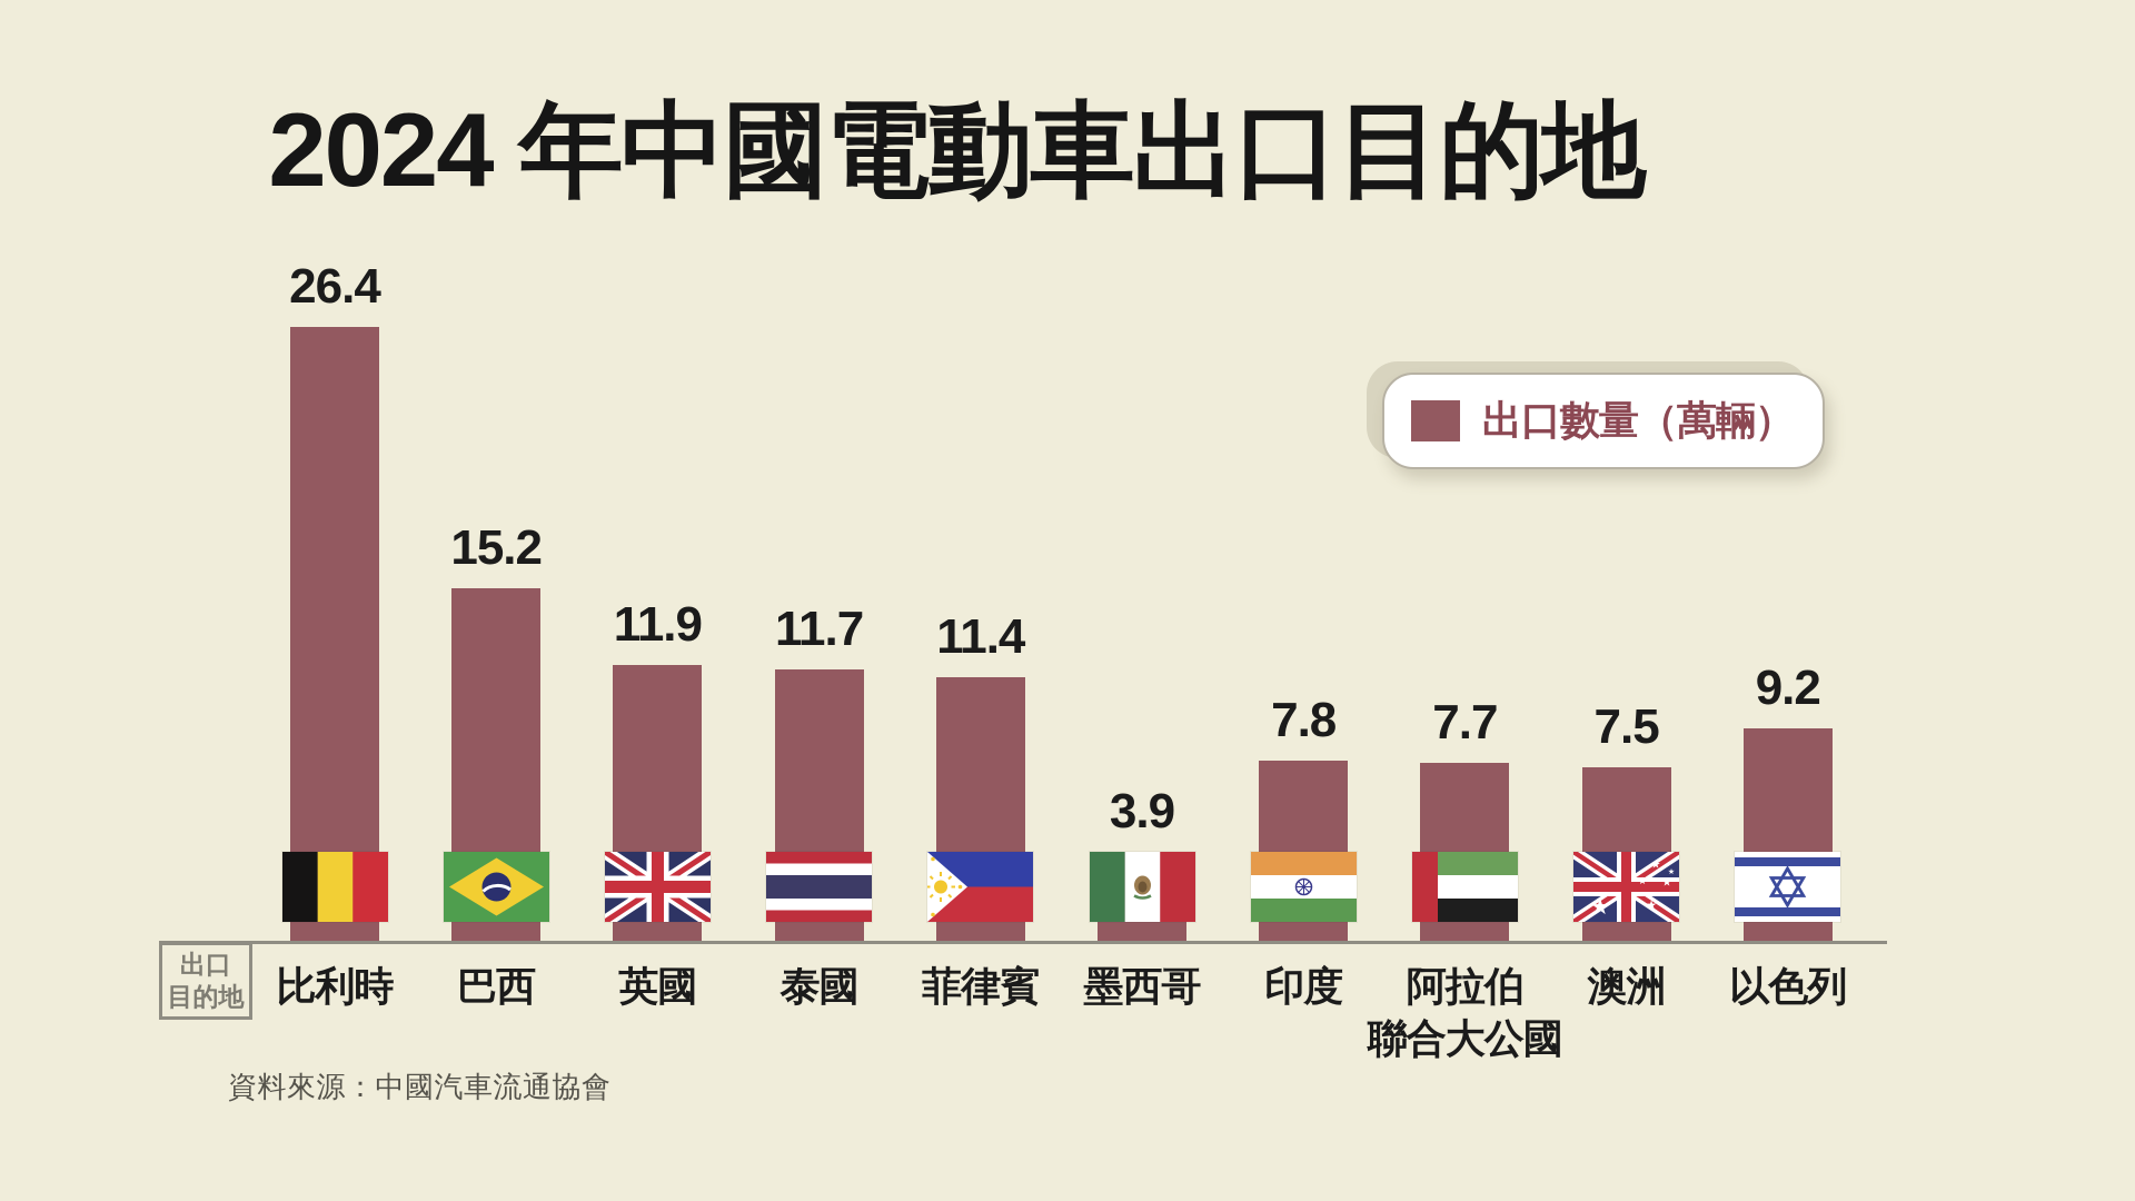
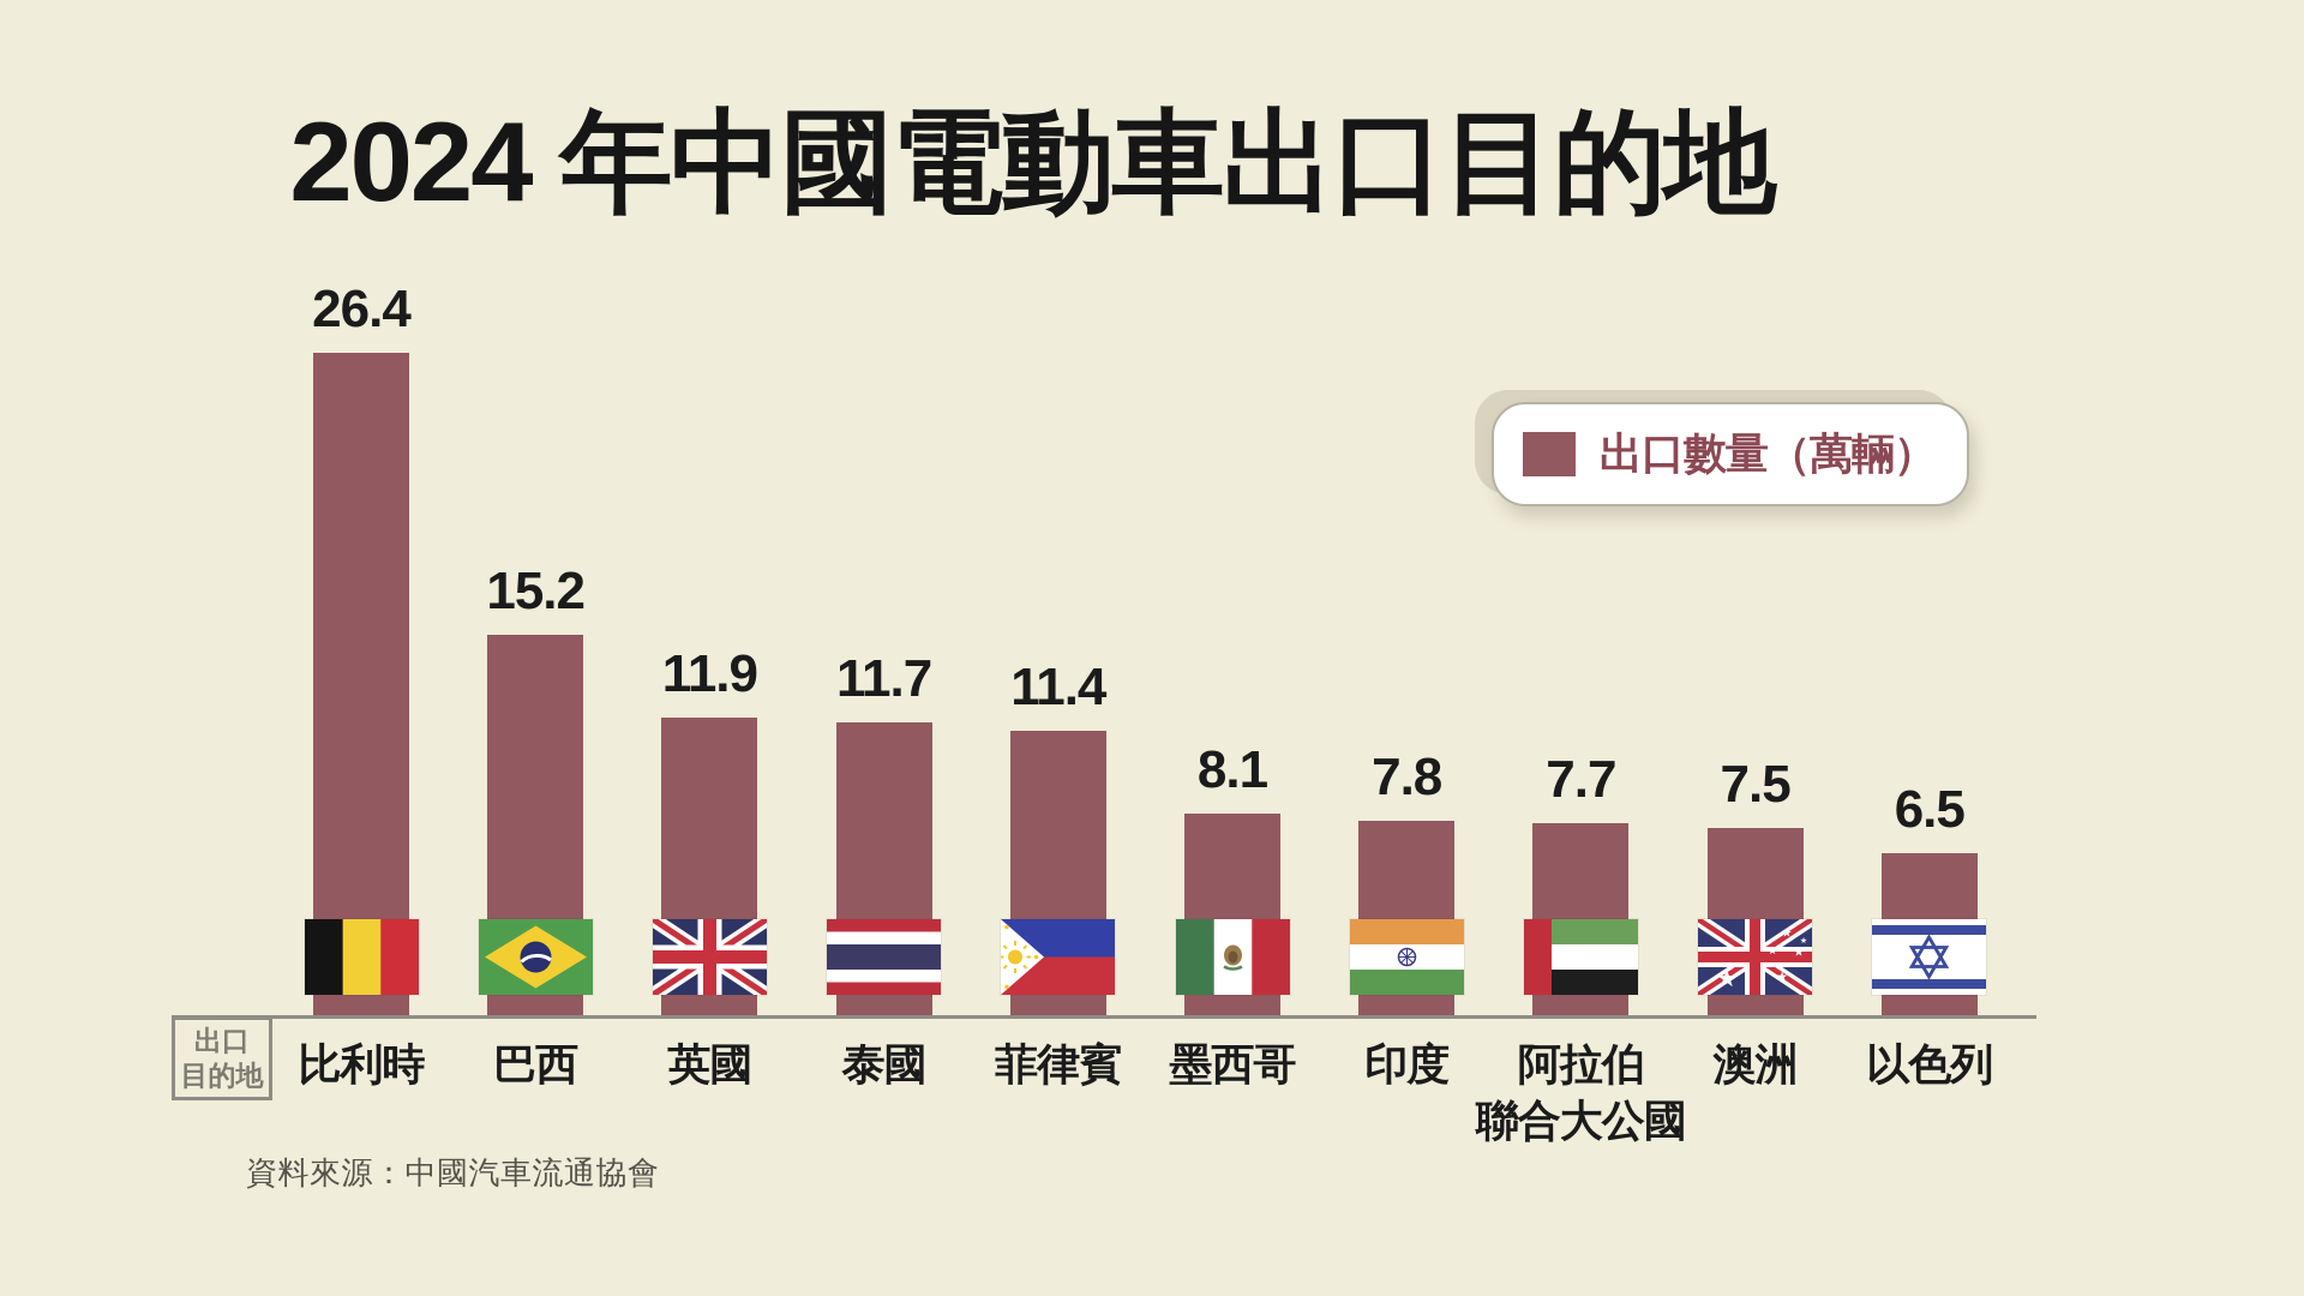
墨西哥: 3.9 -> 8.1
以色列: 9.2 -> 6.5
